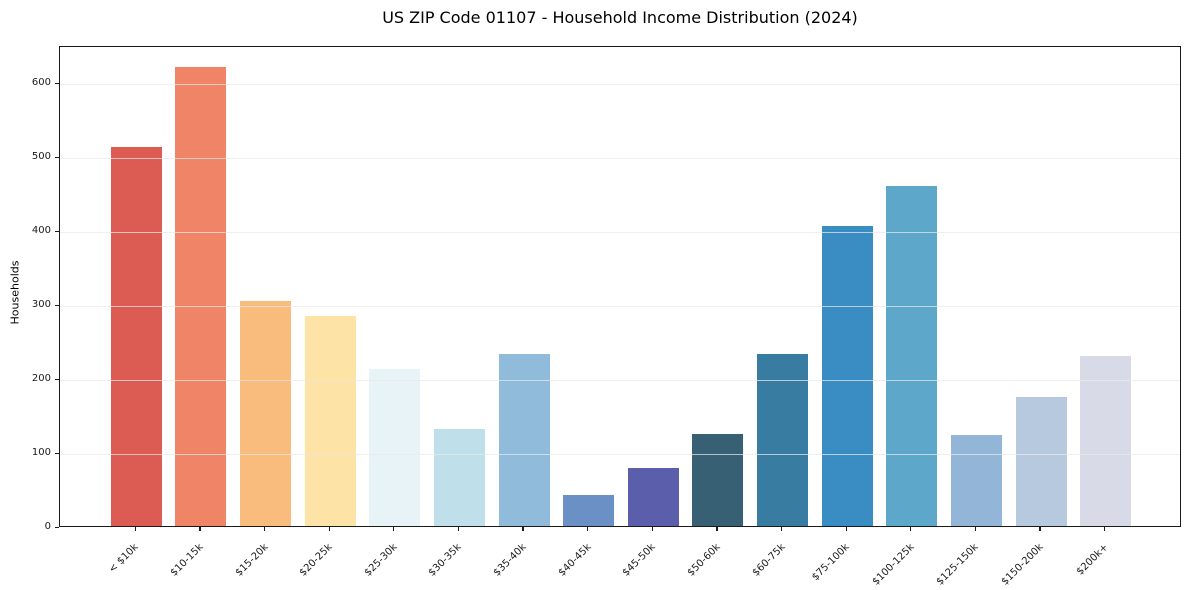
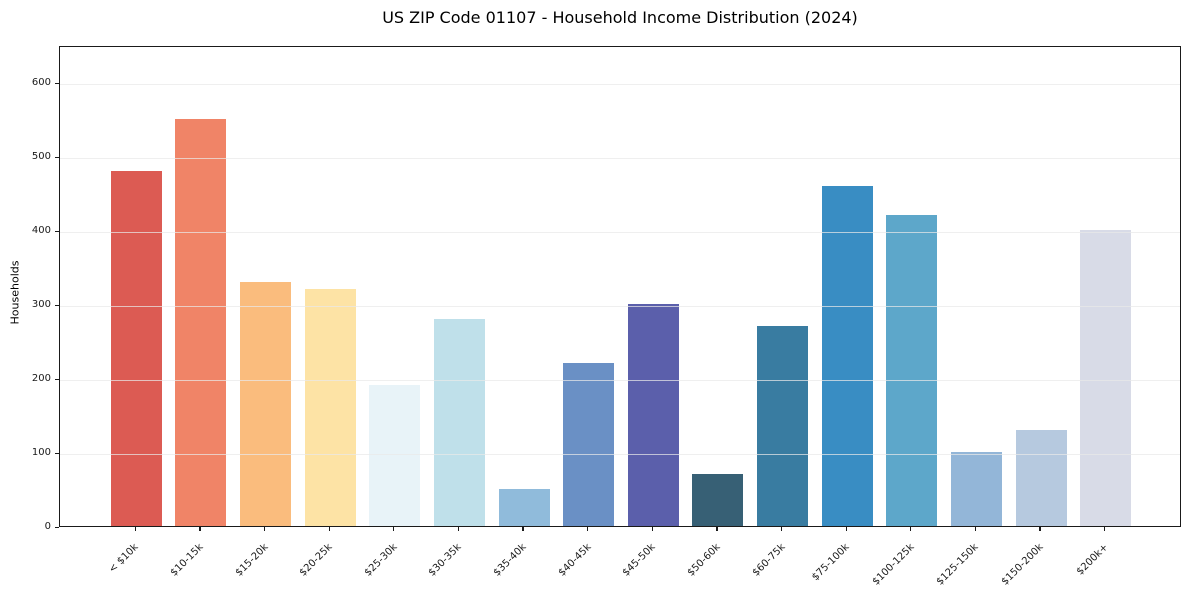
< $10k: 510 -> 480
$10-15k: 620 -> 550
$15-20k: 300 -> 330
$20-25k: 280 -> 320
$25-30k: 210 -> 190
$30-35k: 130 -> 280
$35-40k: 230 -> 50
$40-45k: 40 -> 220
$45-50k: 80 -> 300
$50-60k: 120 -> 70
$60-75k: 230 -> 270
$75-100k: 410 -> 460
$100-125k: 460 -> 420
$125-150k: 120 -> 100
$150-200k: 170 -> 130
$200k+: 230 -> 400
